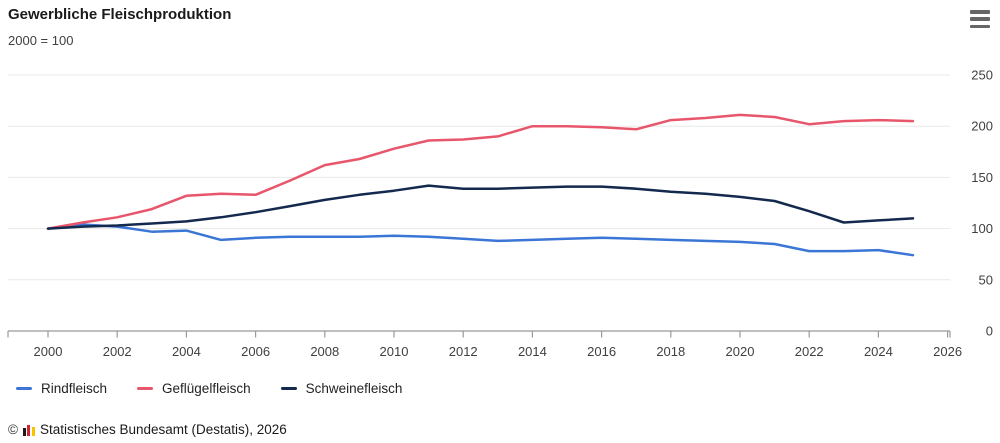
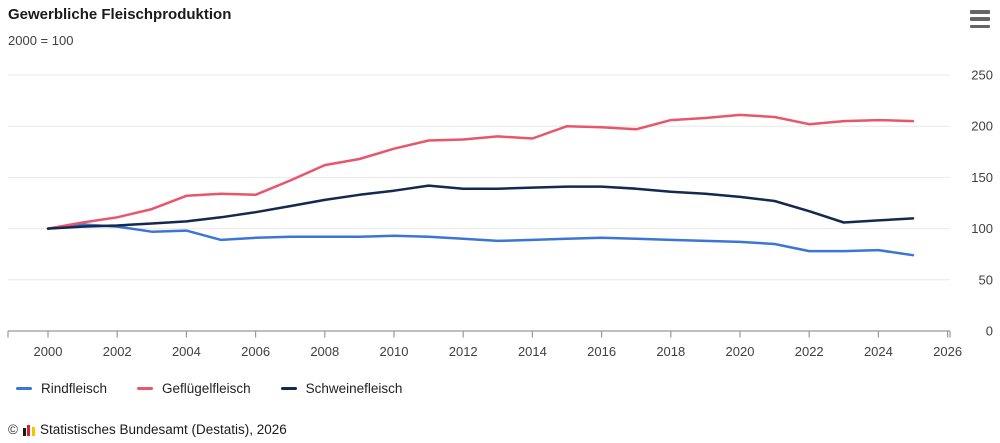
Geflügelfleisch/2014: 200 -> 188
